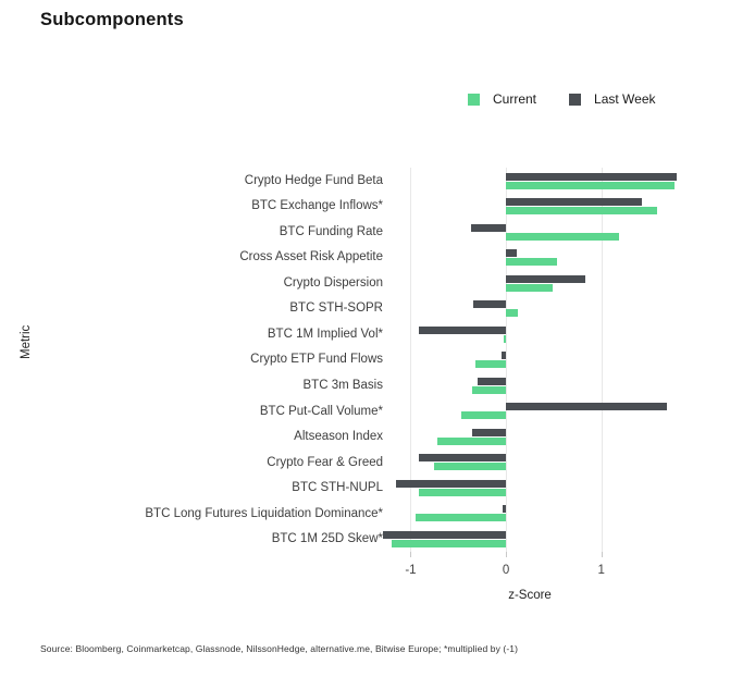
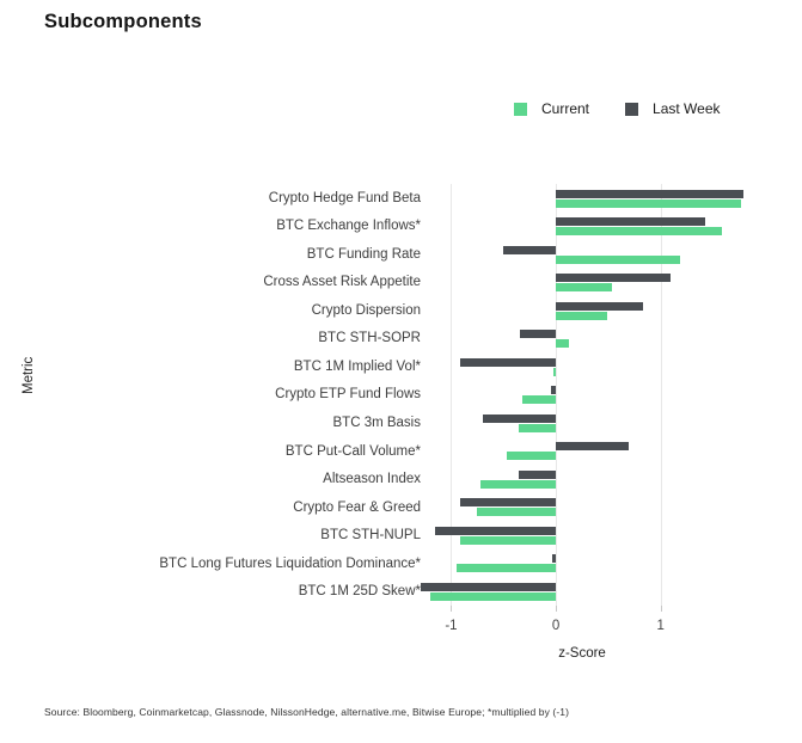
Last Week/BTC Funding Rate: -0.4 -> -0.5
Last Week/Cross Asset Risk Appetite: 0.1 -> 1.1
Last Week/BTC 3m Basis: -0.3 -> -0.7
Last Week/BTC Put-Call Volume*: 1.7 -> 0.7
